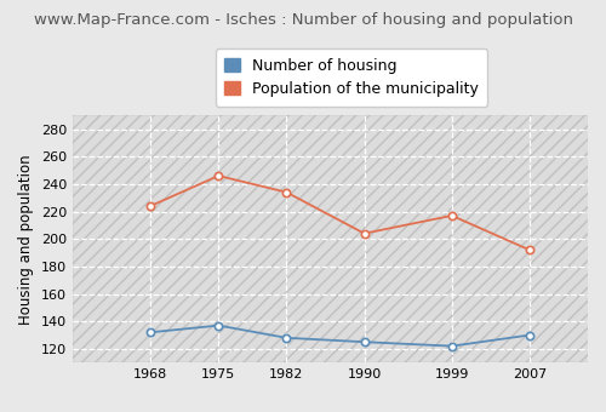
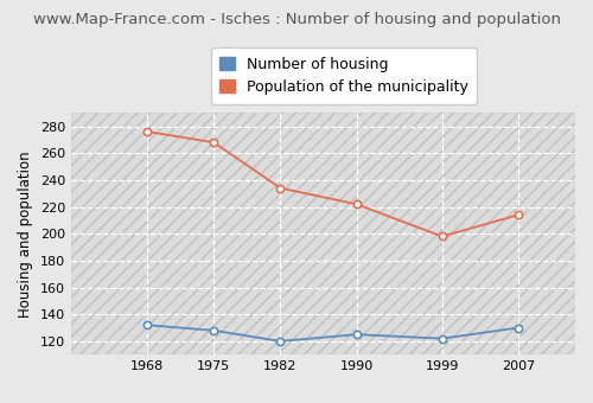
Population of the municipality/1968: 224 -> 276
Number of housing/1975: 137 -> 128
Population of the municipality/1975: 246 -> 268
Number of housing/1982: 128 -> 120
Population of the municipality/1990: 204 -> 222
Population of the municipality/1999: 217 -> 198
Population of the municipality/2007: 192 -> 214
